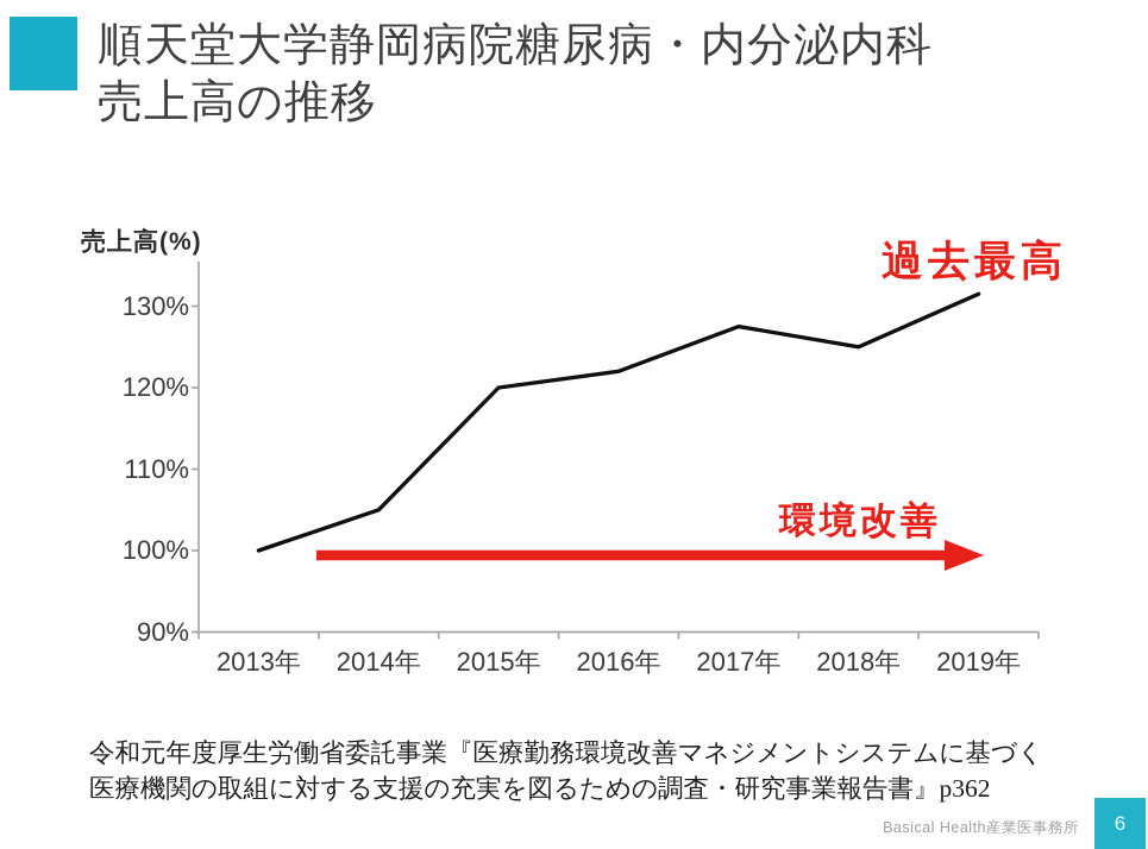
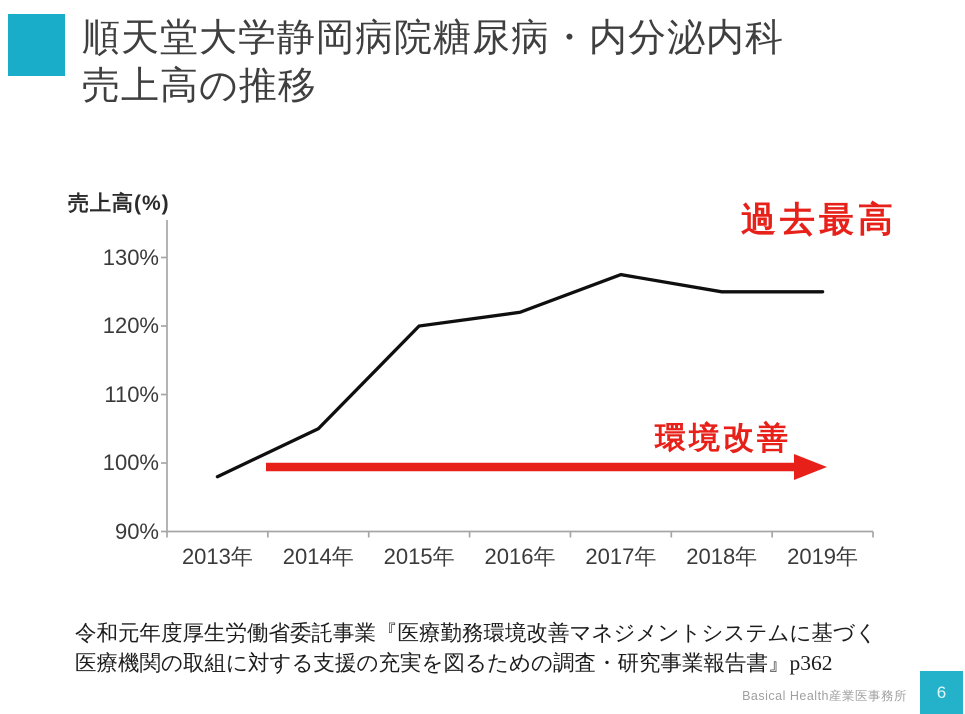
2013年: 100% -> 98%
2019年: 132% -> 125%
